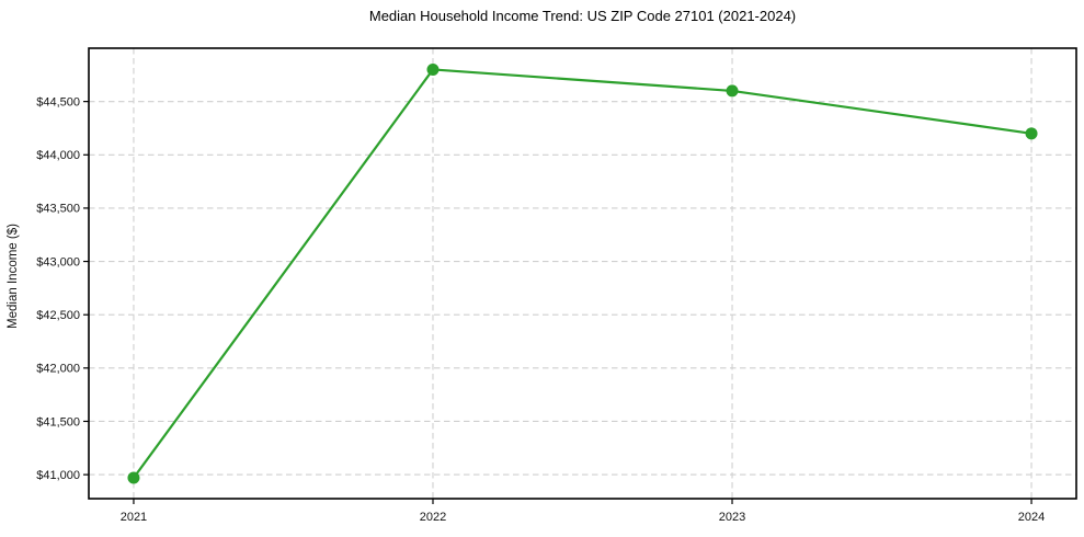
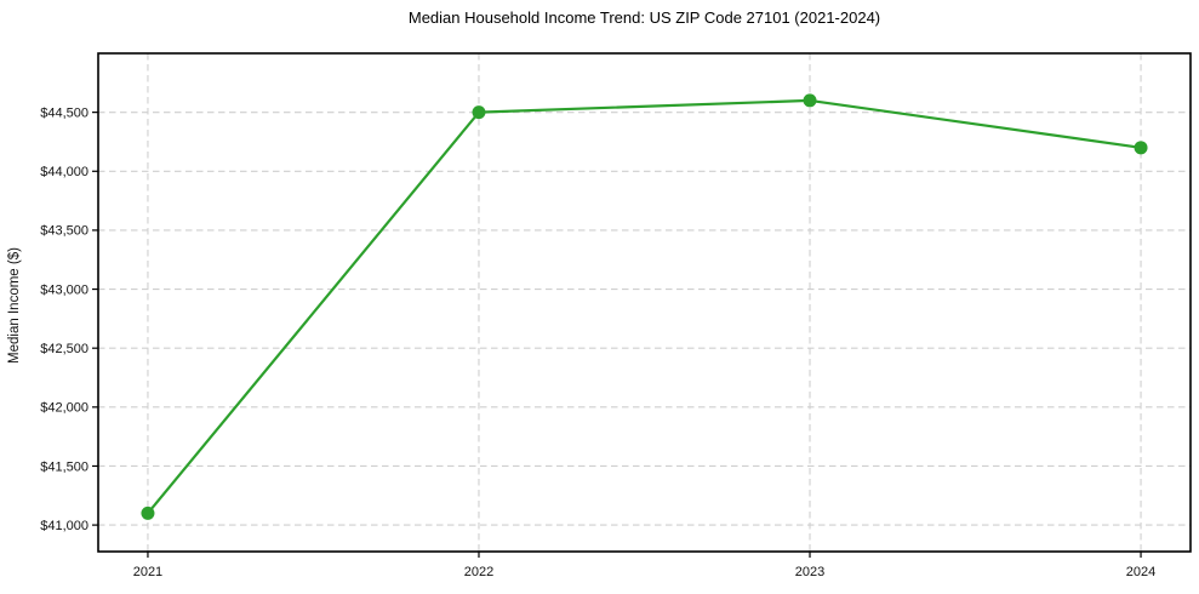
2021: $41000 -> $41100
2022: $44800 -> $44500
